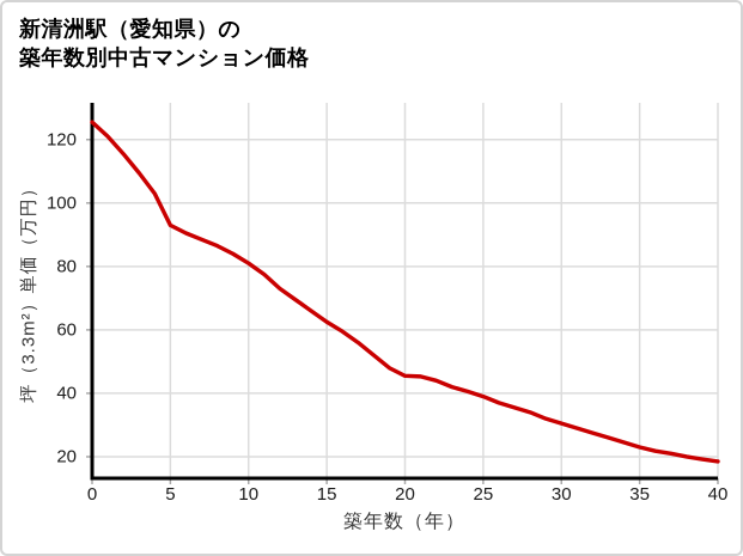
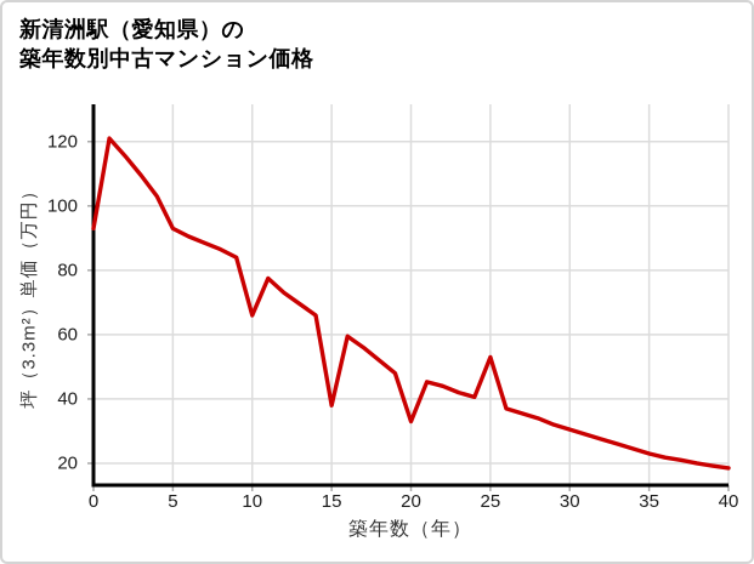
0: 126 -> 93
10: 81 -> 66
15: 62 -> 38
20: 46 -> 33
25: 39 -> 53
